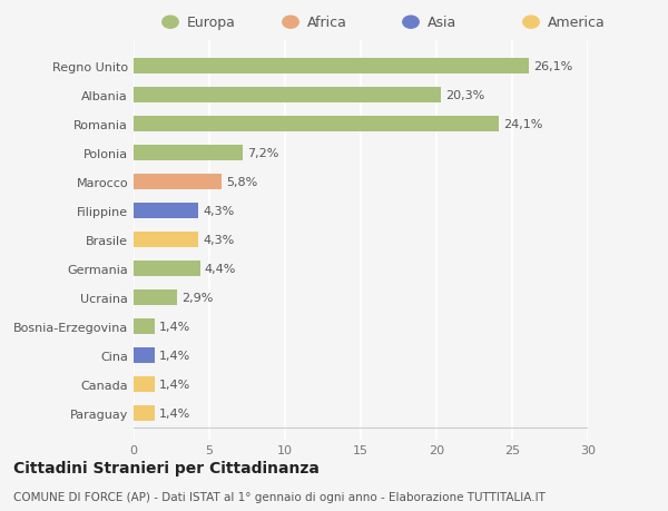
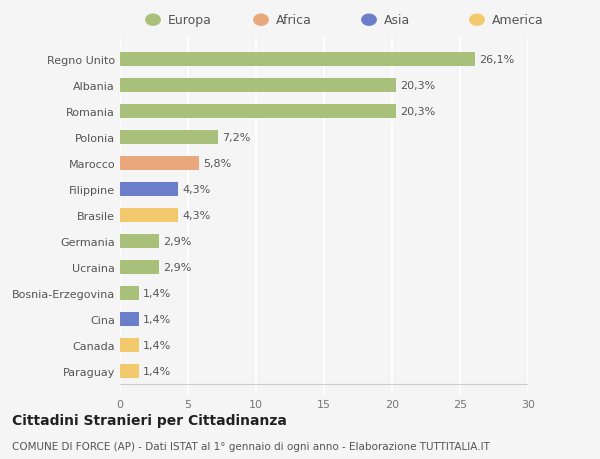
Romania: 24,1% -> 20,3%
Germania: 4,4% -> 2,9%
